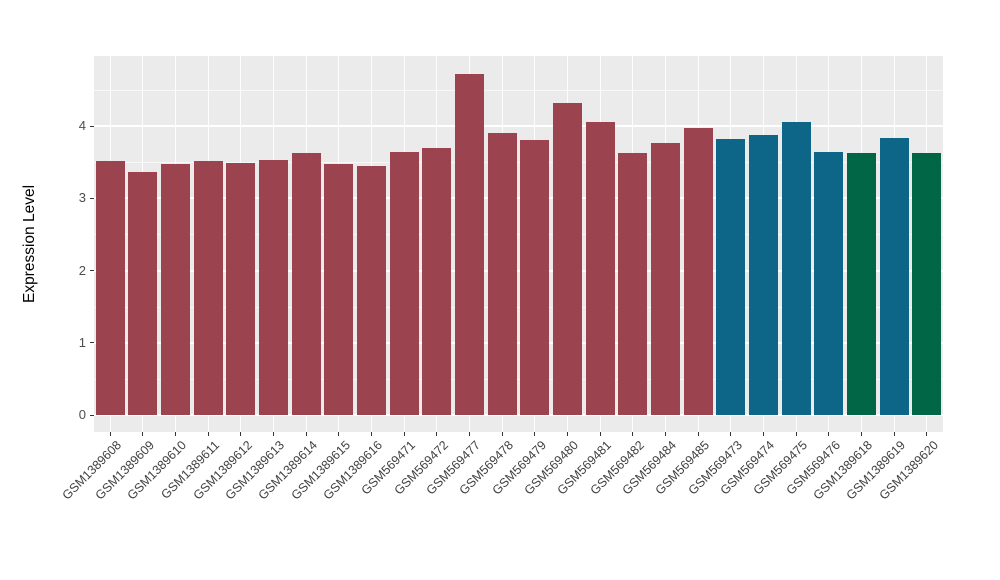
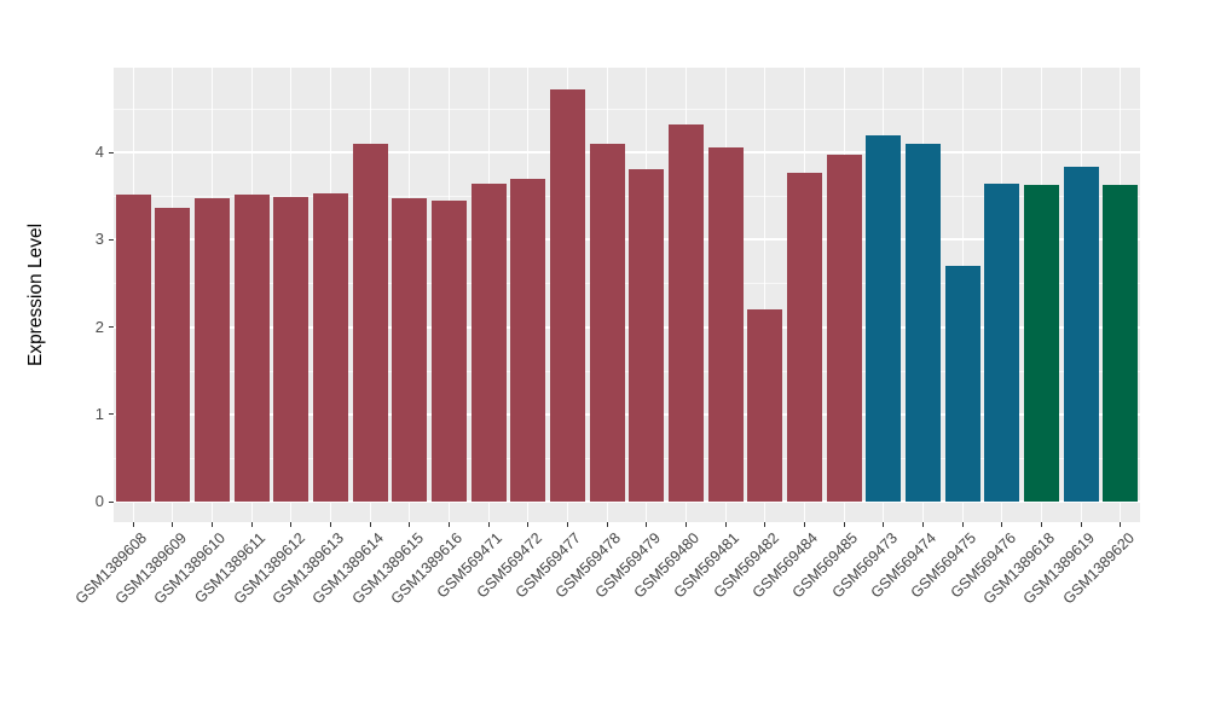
GSM1389614: 3.6 -> 4.1
GSM569478: 3.9 -> 4.1
GSM569482: 3.6 -> 2.2
GSM569473: 3.8 -> 4.2
GSM569474: 3.9 -> 4.1
GSM569475: 4.1 -> 2.7
